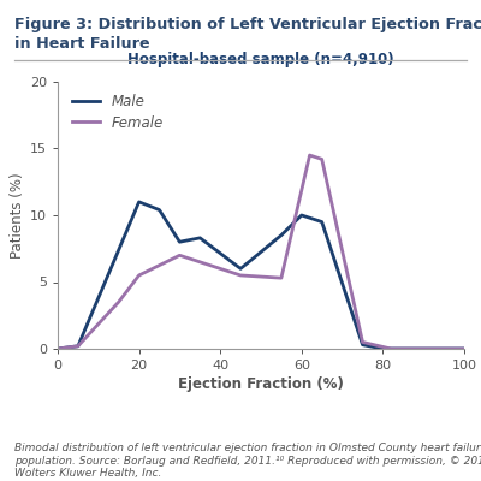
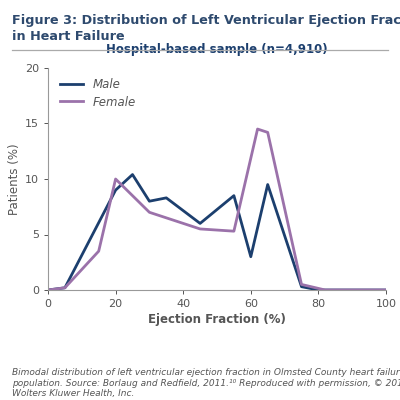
Male/20: 11.0 -> 9.0
Female/20: 5.5 -> 10.0
Male/60: 10.0 -> 3.0
